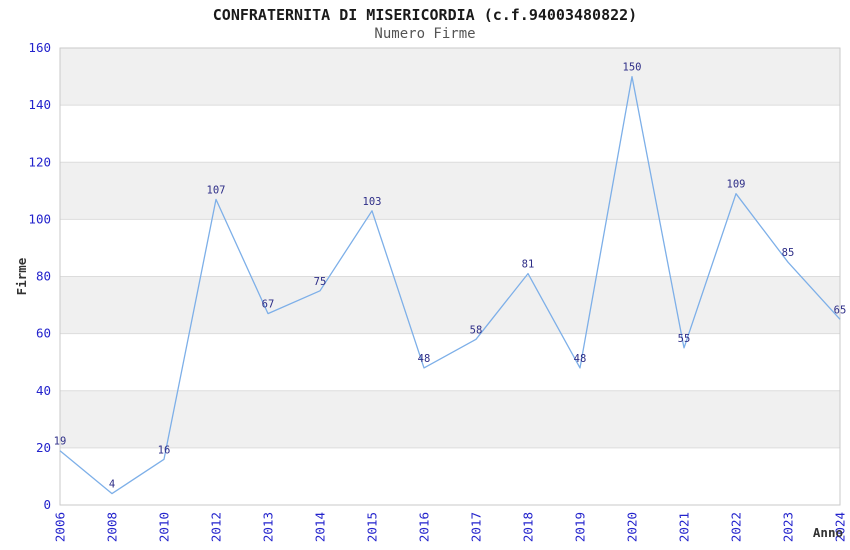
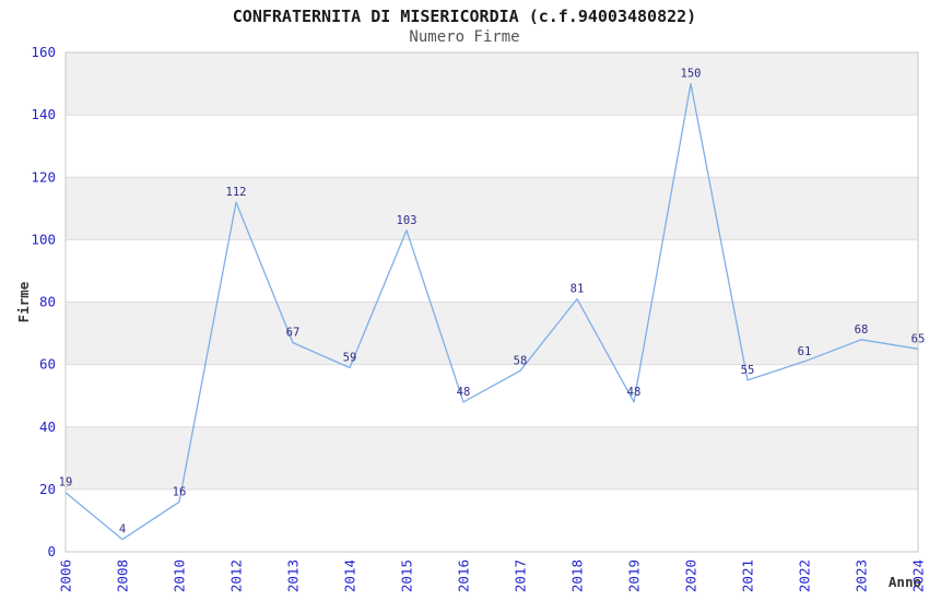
2012: 107 -> 112
2014: 75 -> 59
2022: 109 -> 61
2023: 85 -> 68
